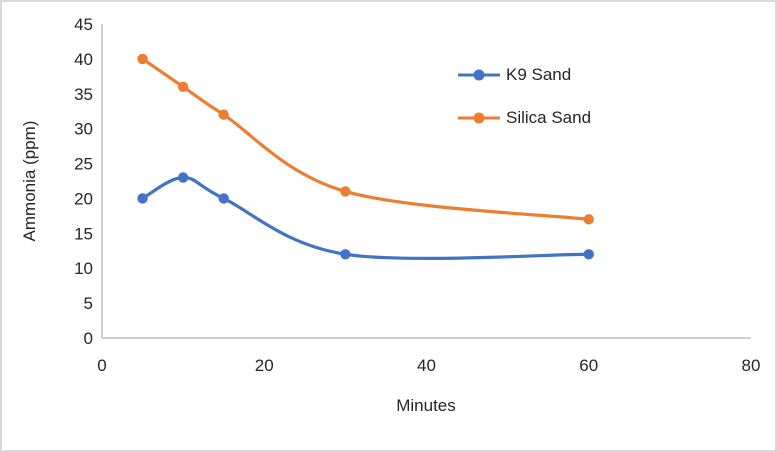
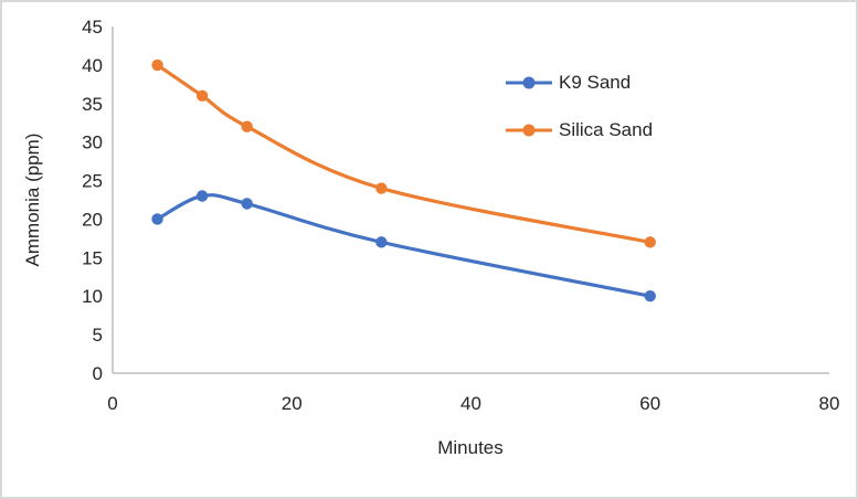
K9 Sand/15: 20 -> 22
K9 Sand/30: 12 -> 17
Silica Sand/30: 21 -> 24
K9 Sand/60: 12 -> 10
